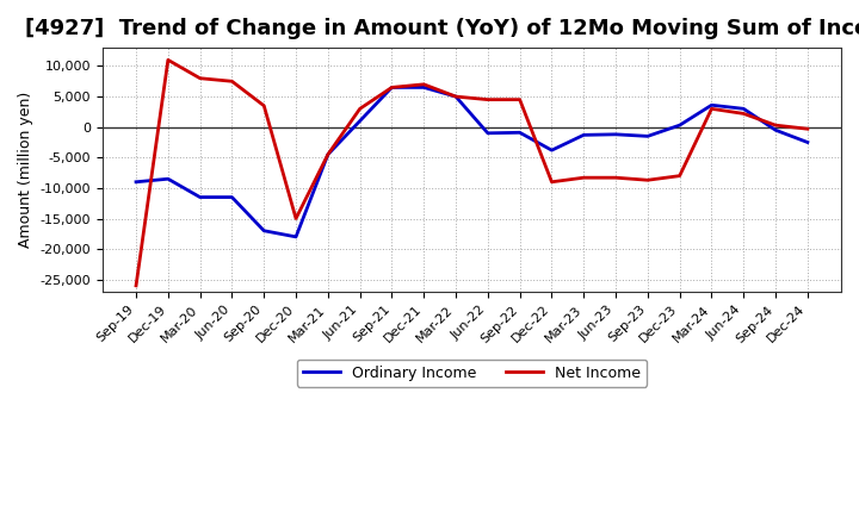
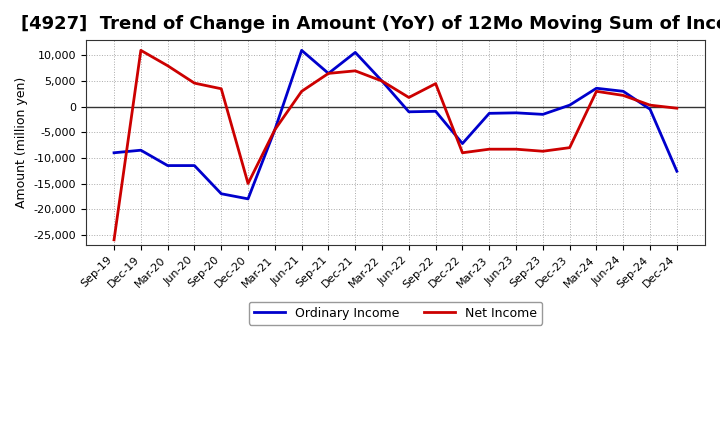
Net Income/Jun-20: 7,500 -> 4,600
Ordinary Income/Jun-21: 1,000 -> 11,000
Ordinary Income/Dec-21: 6,500 -> 10,600
Net Income/Jun-22: 4,500 -> 1,800
Ordinary Income/Dec-22: -3,800 -> -7,200
Ordinary Income/Dec-24: -2,500 -> -12,600
